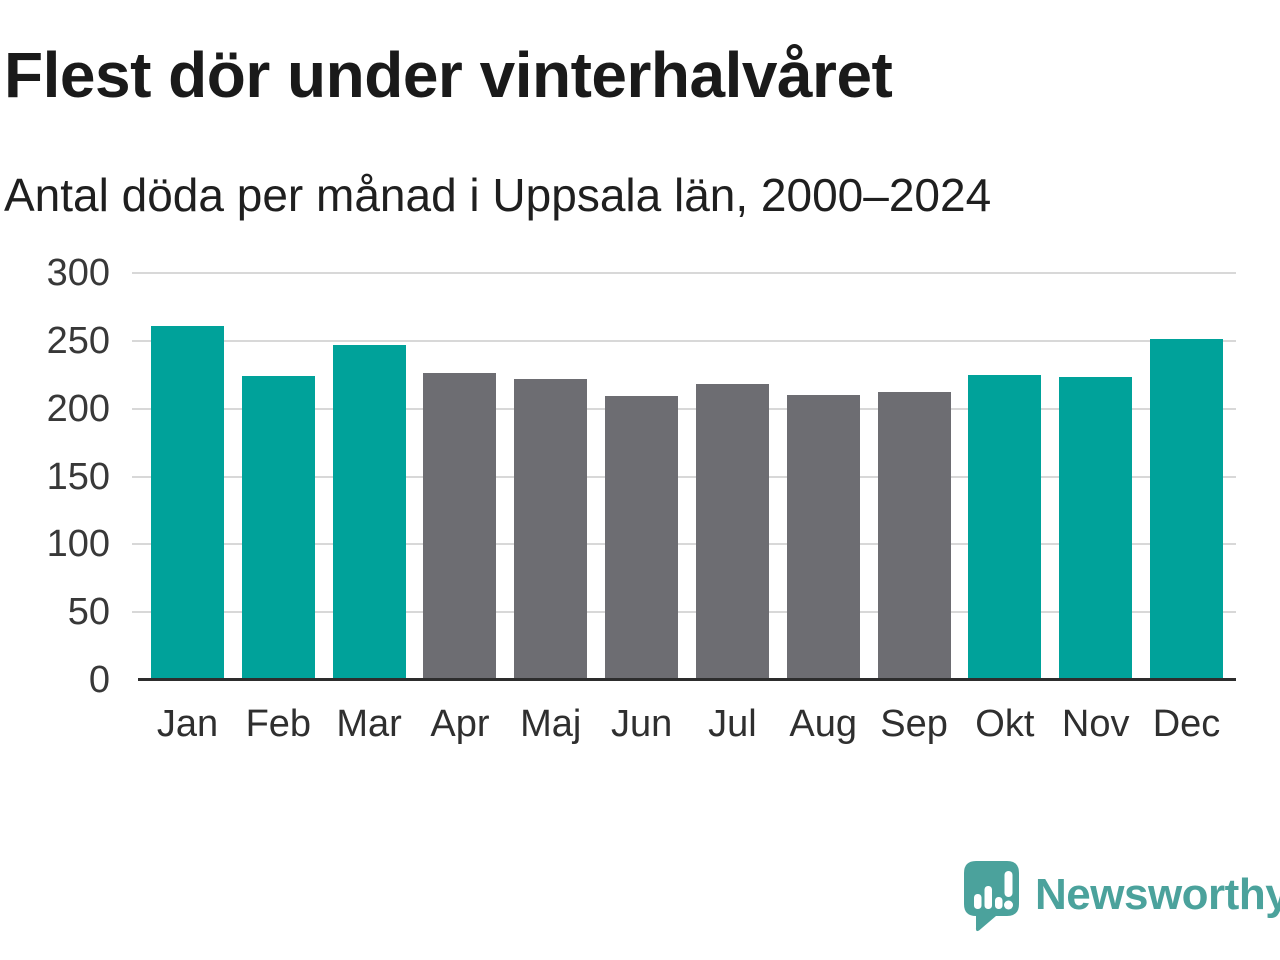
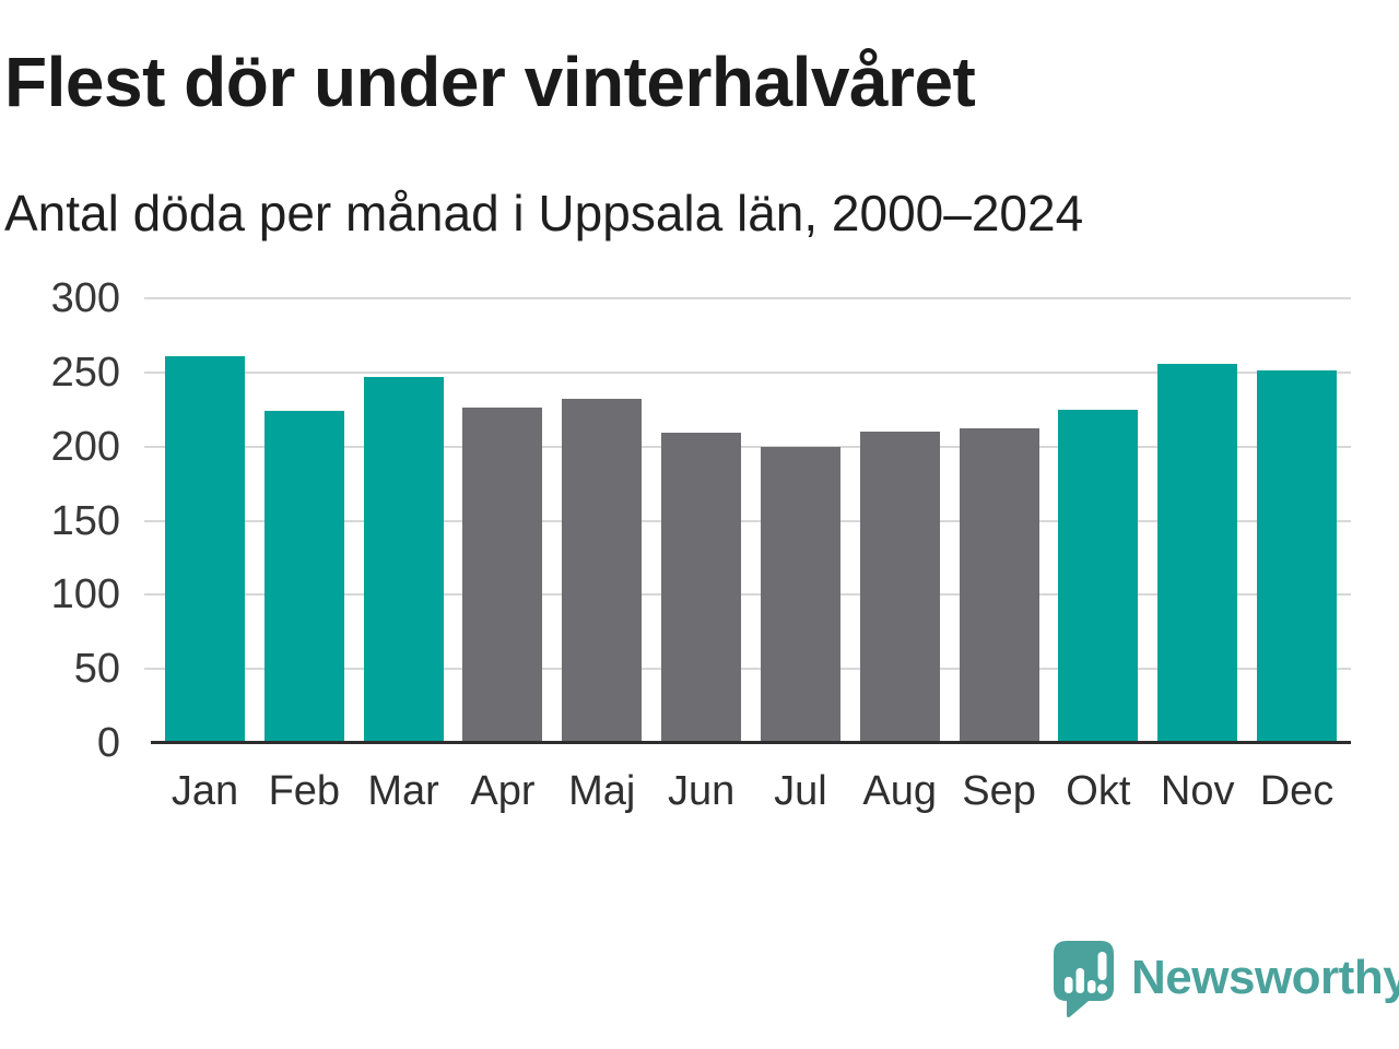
Maj: 222 -> 232
Jul: 218 -> 200
Nov: 223 -> 256
